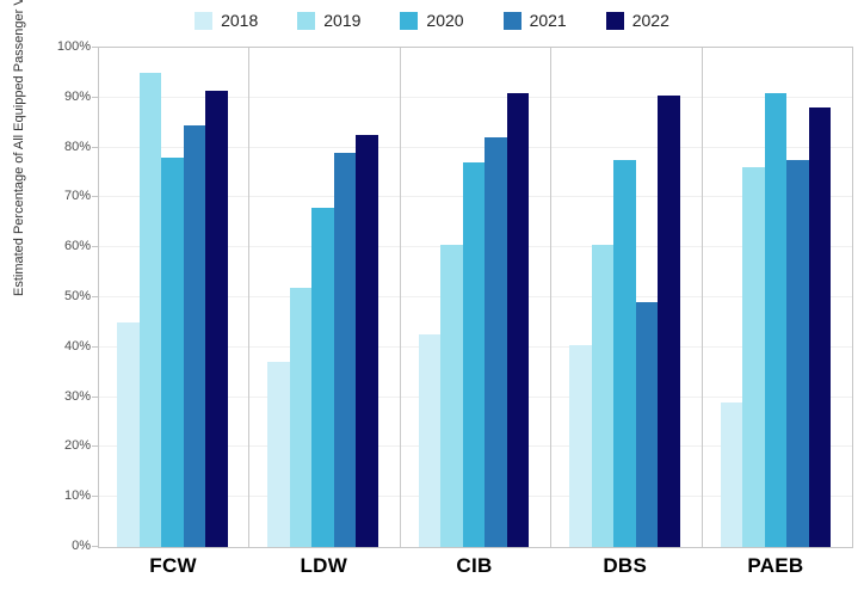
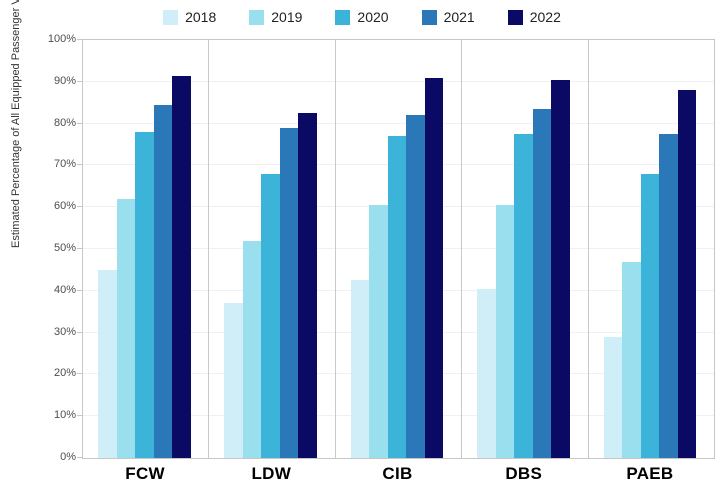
2019/FCW: 95% -> 62%
2021/DBS: 49% -> 84%
2019/PAEB: 76% -> 47%
2020/PAEB: 91% -> 68%
